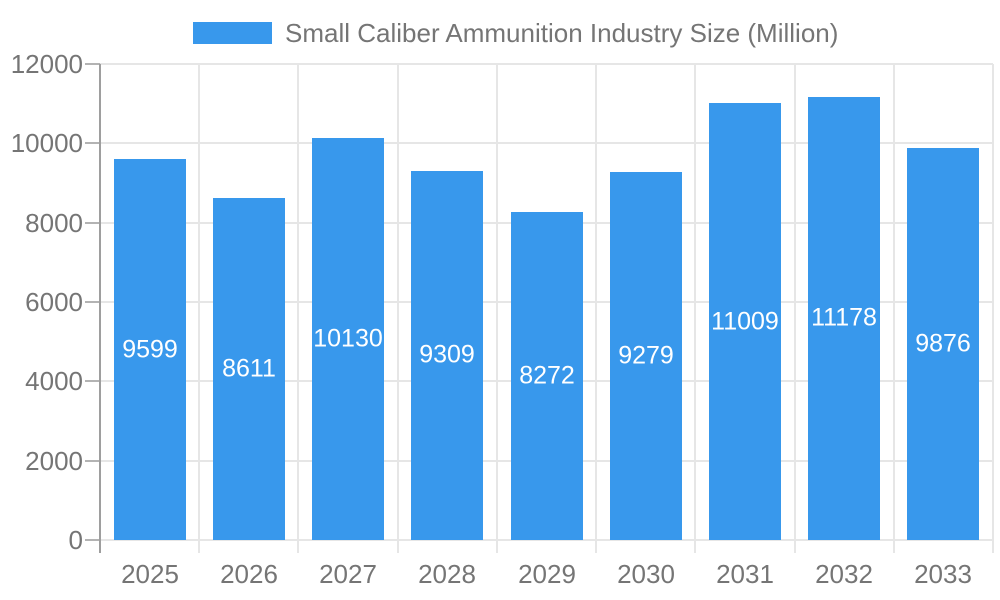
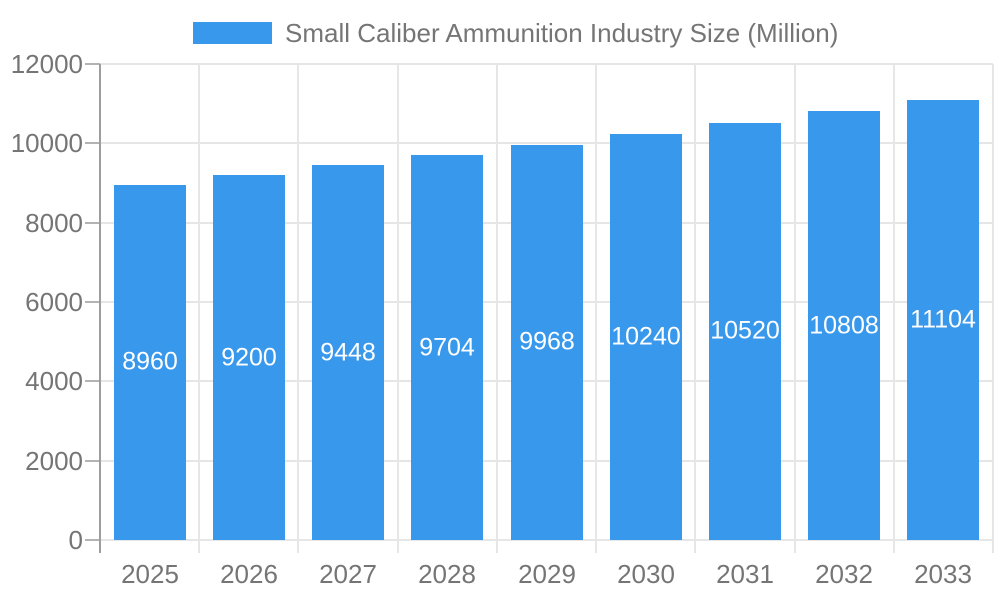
2025: 9599 -> 8960
2026: 8611 -> 9200
2027: 10130 -> 9448
2028: 9309 -> 9704
2029: 8272 -> 9968
2030: 9279 -> 10240
2031: 11009 -> 10520
2032: 11178 -> 10808
2033: 9876 -> 11104
